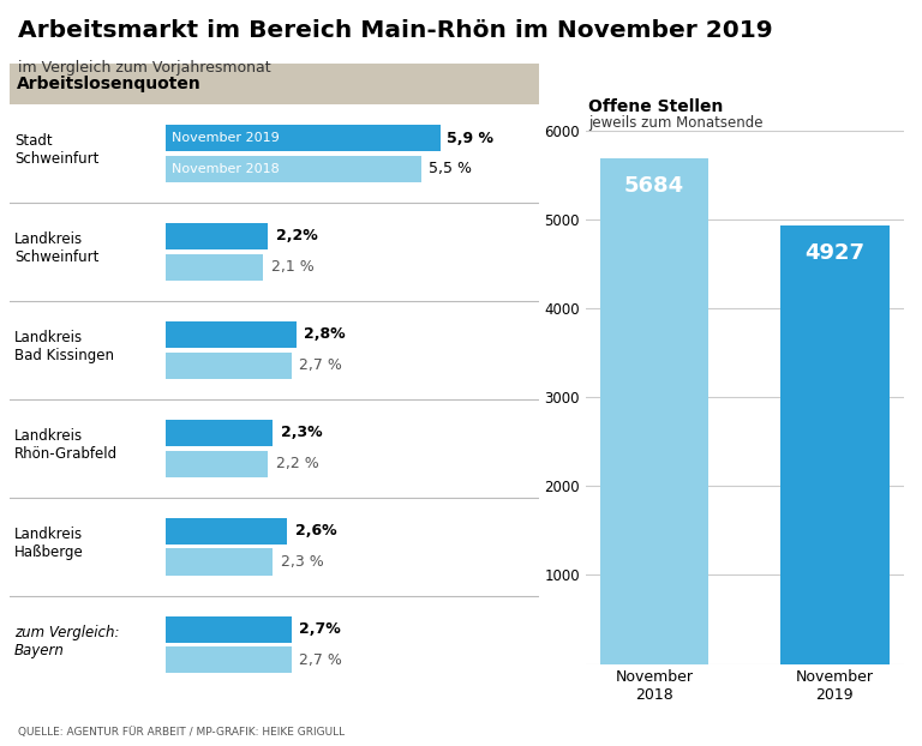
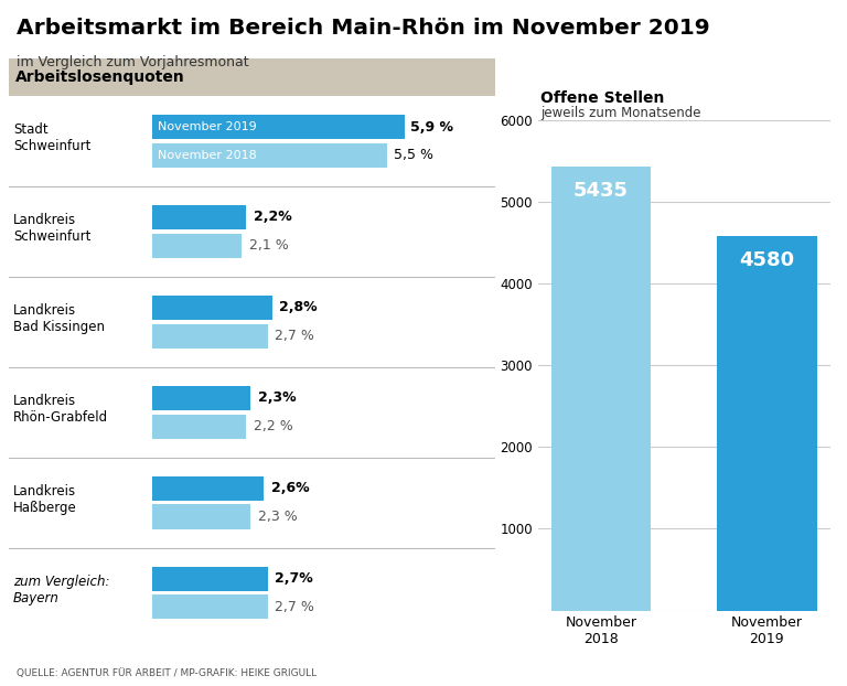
November 2018: 5684 -> 5435
November 2019: 4927 -> 4580
